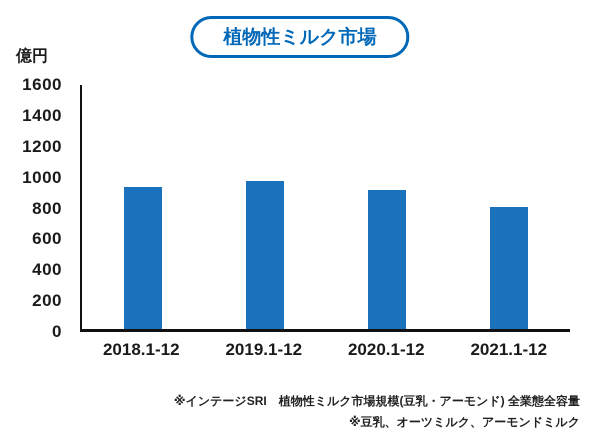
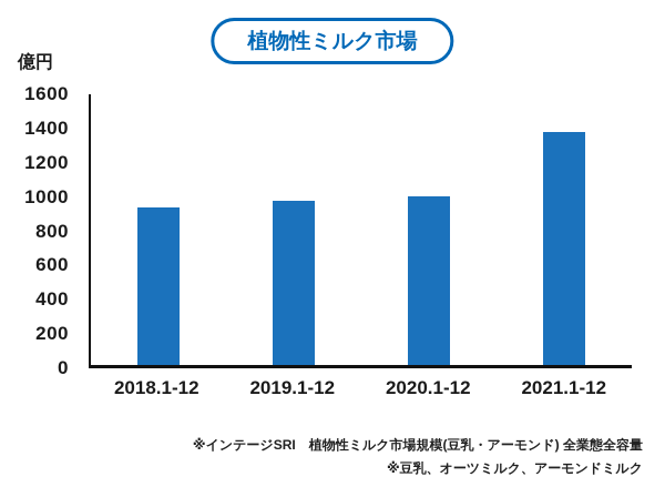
2020.1-12: 910 -> 1000
2021.1-12: 800 -> 1380
